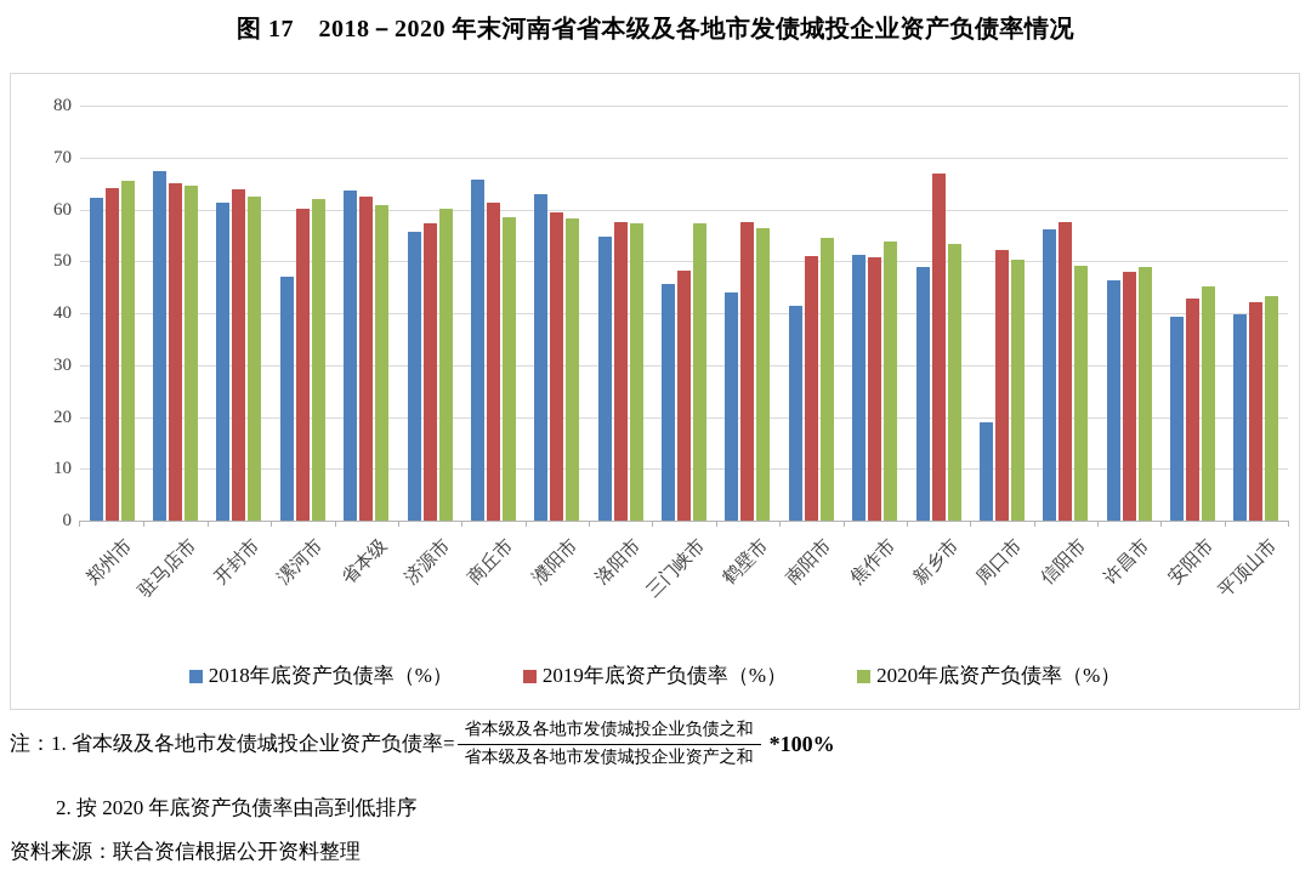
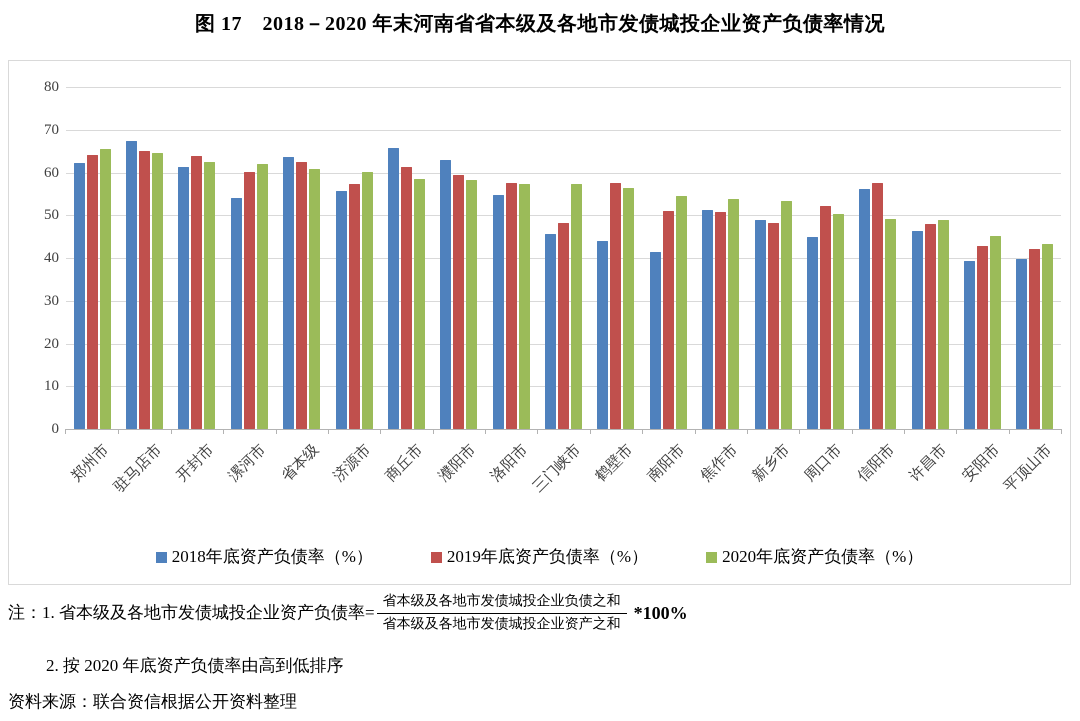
2018年底资产负债率（%）/漯河市: 47 -> 54
2019年底资产负债率（%）/新乡市: 67 -> 48
2018年底资产负债率（%）/周口市: 19 -> 45
